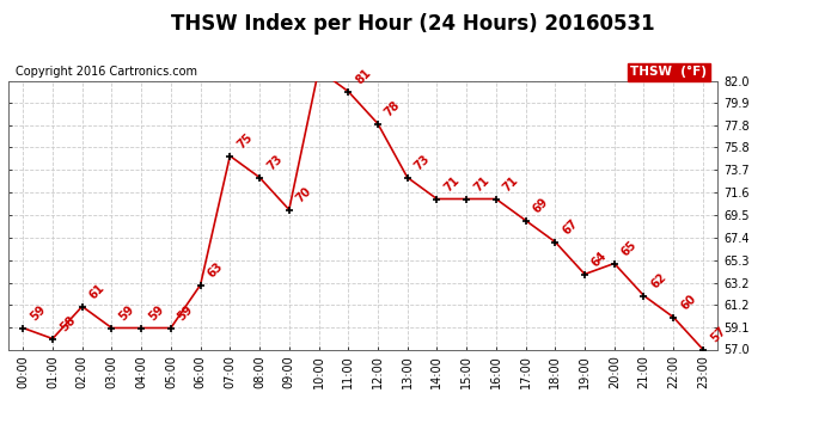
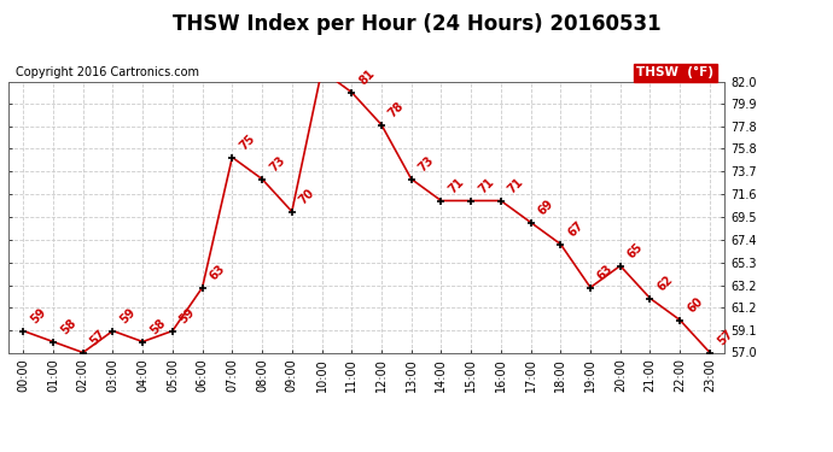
02:00: 61 -> 57
04:00: 59 -> 58
19:00: 64 -> 63
